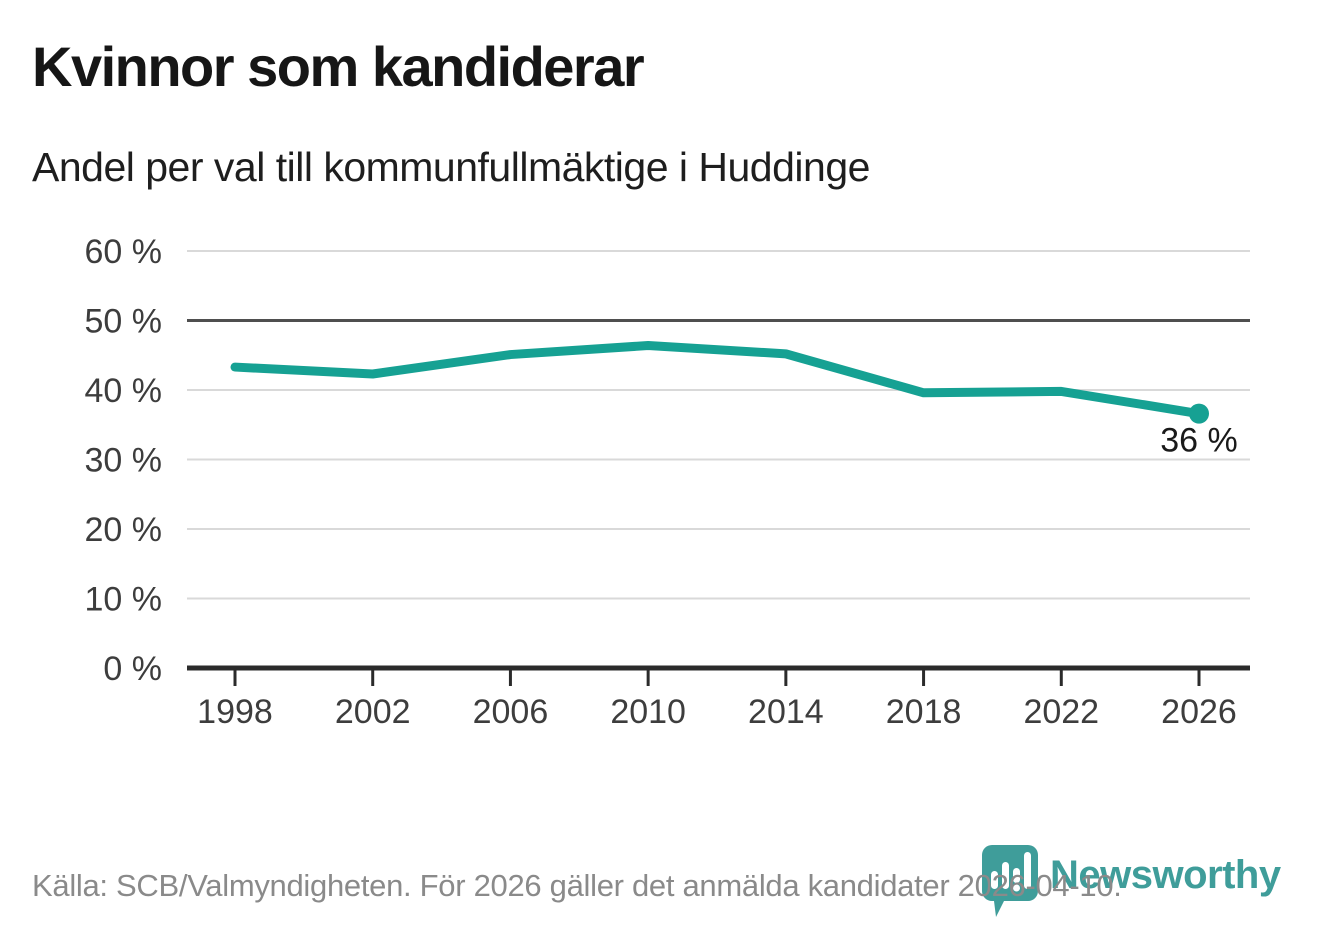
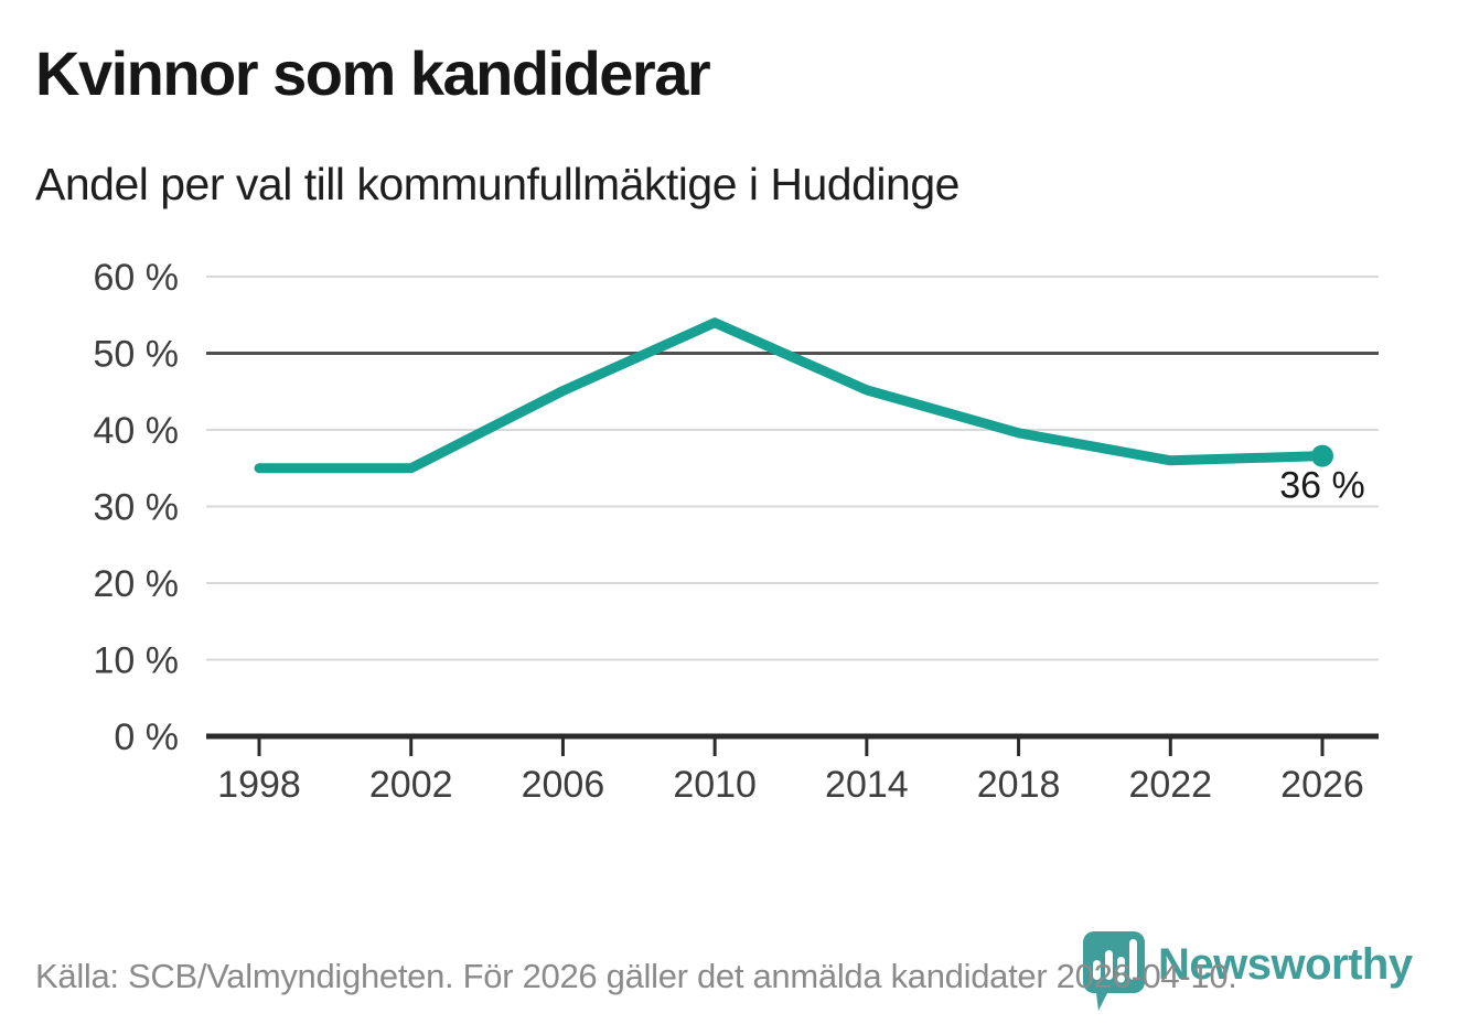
1998: 43% -> 35%
2002: 42% -> 35%
2010: 46% -> 54%
2022: 40% -> 36%
